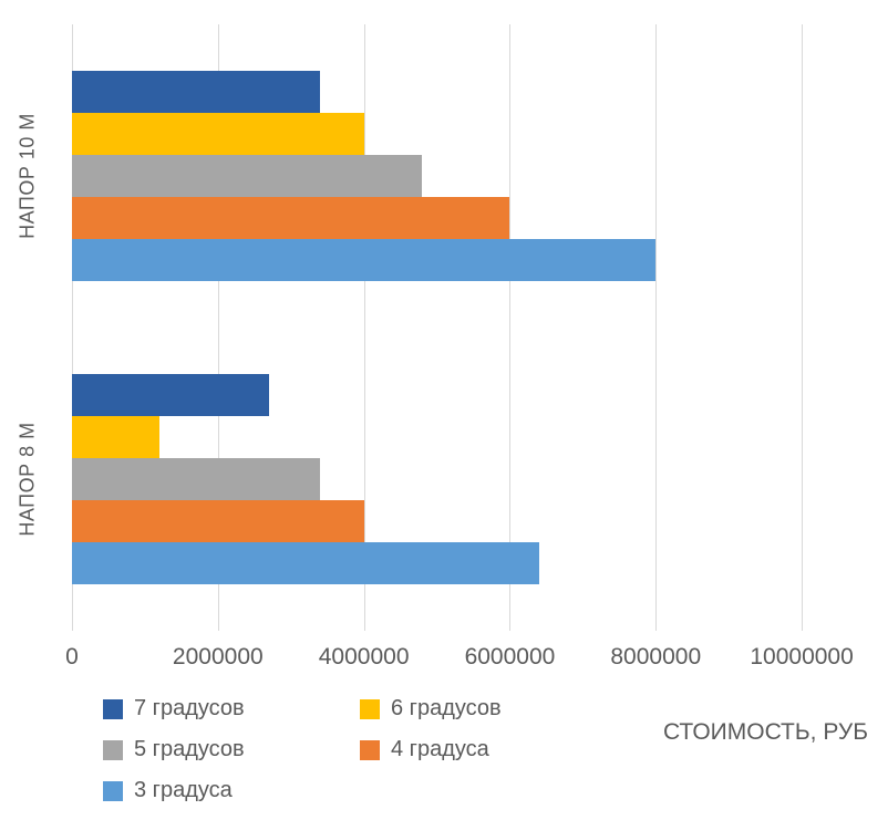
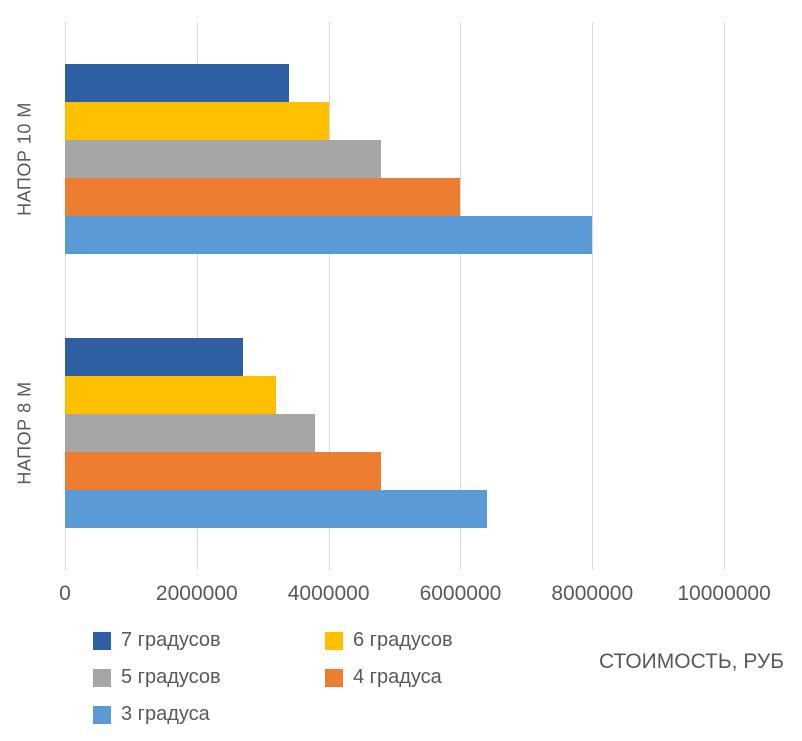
6 градусов/НАПОР 8 М: 1200000 -> 3200000
5 градусов/НАПОР 8 М: 3400000 -> 3800000
4 градуса/НАПОР 8 М: 4000000 -> 4800000
